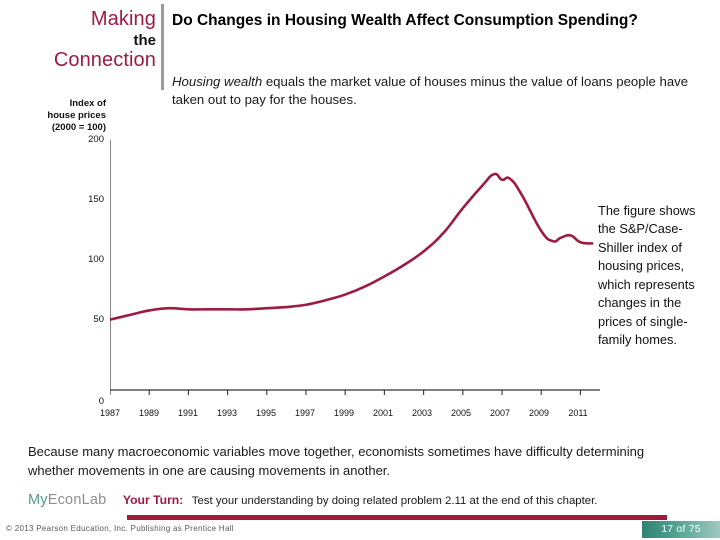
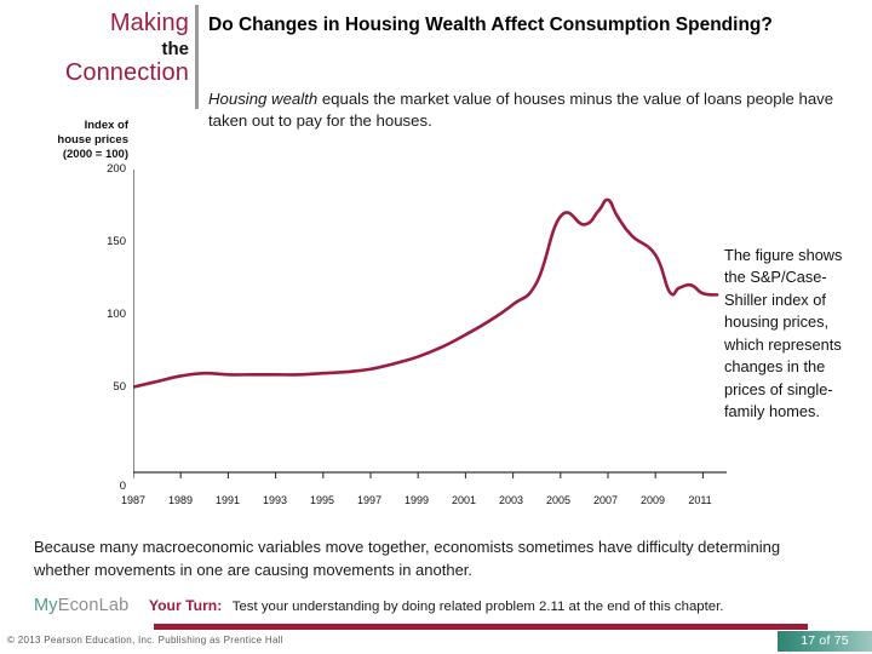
2005: 160 -> 186
2007: 185 -> 198
2009: 140 -> 158
